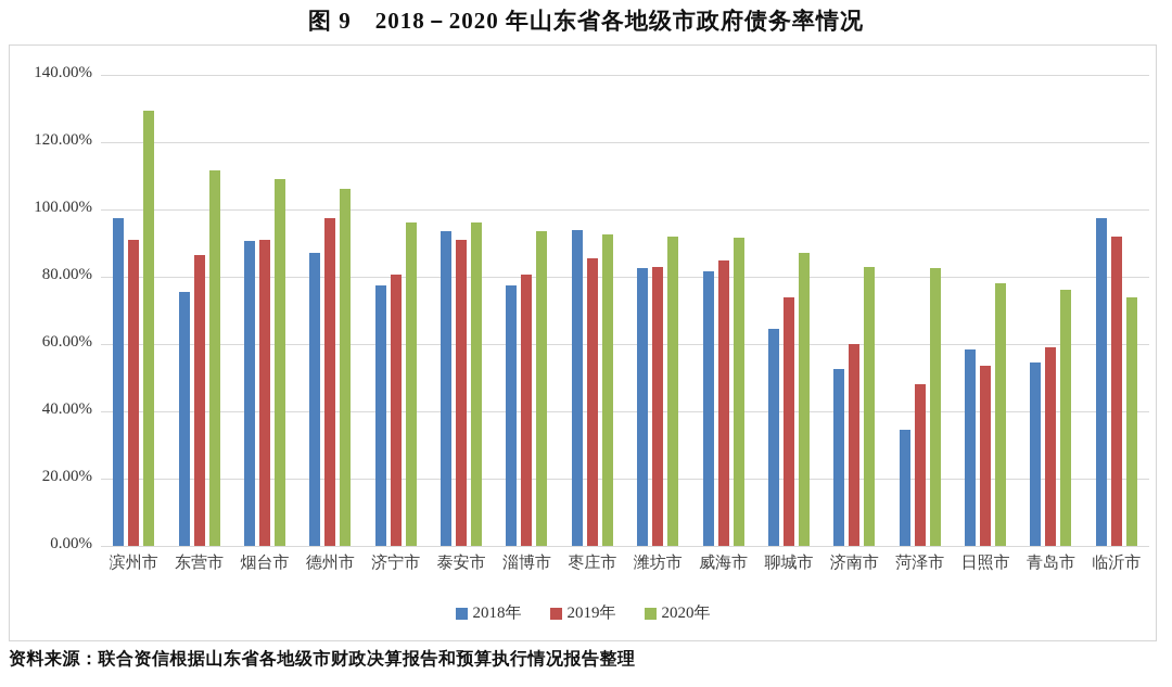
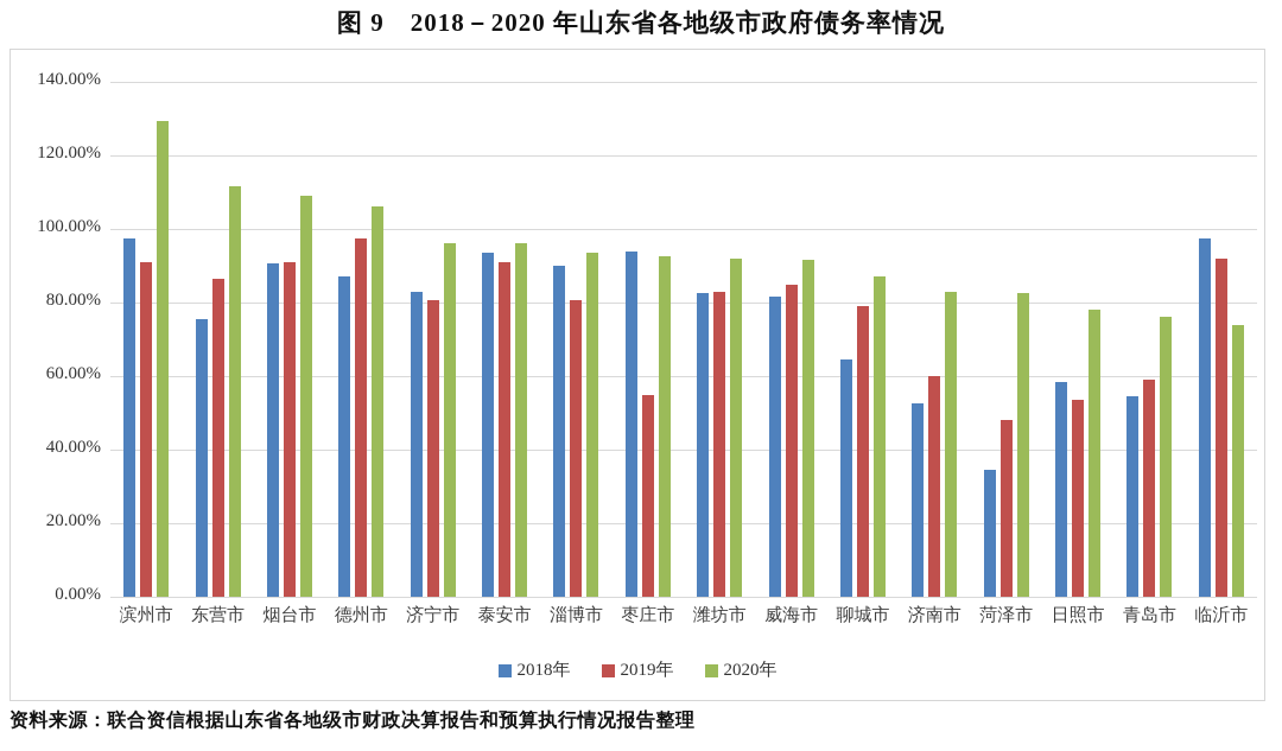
2018年/济宁市: 78% -> 83%
2018年/淄博市: 78% -> 90%
2019年/枣庄市: 86% -> 55%
2019年/聊城市: 74% -> 79%
